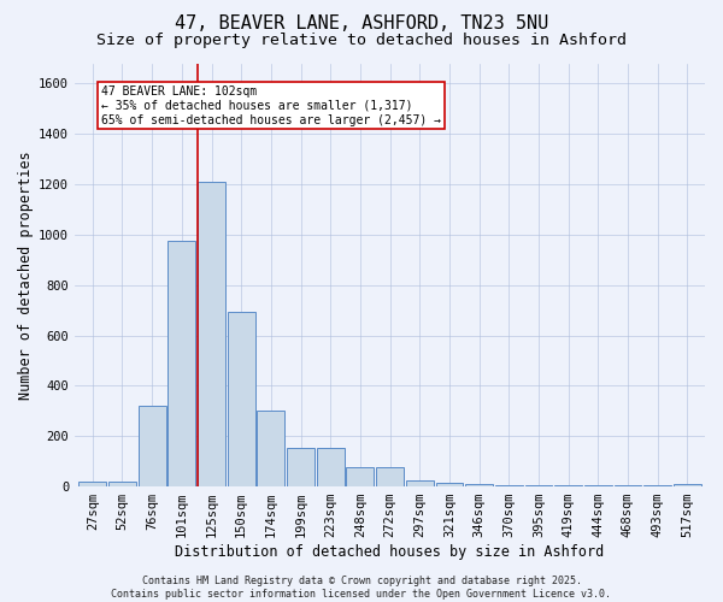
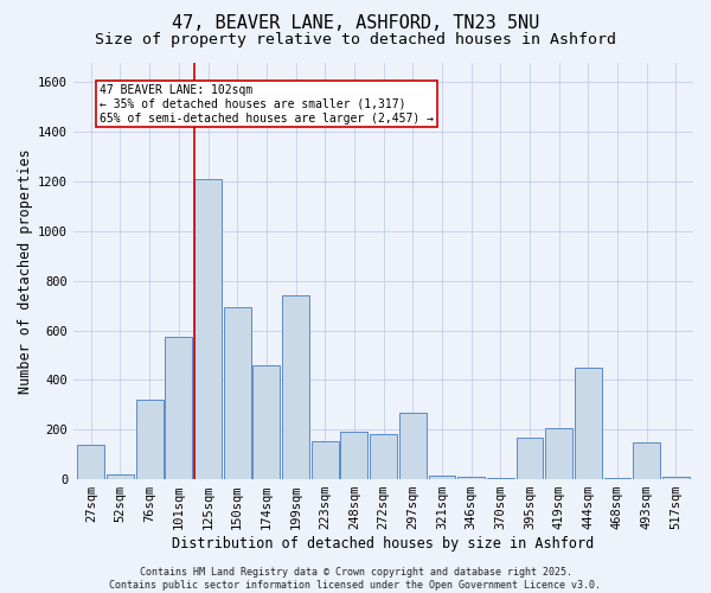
27sqm: 20 -> 140
101sqm: 975 -> 575
174sqm: 300 -> 460
199sqm: 155 -> 740
248sqm: 75 -> 190
272sqm: 75 -> 180
297sqm: 25 -> 270
395sqm: 5 -> 170
419sqm: 5 -> 205
444sqm: 5 -> 450
493sqm: 5 -> 150
